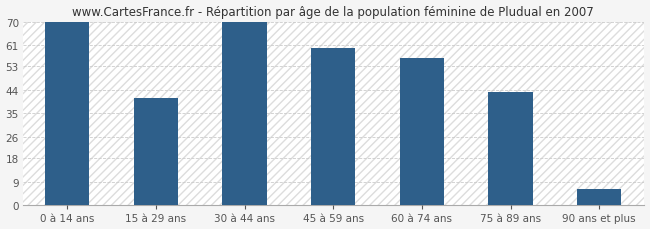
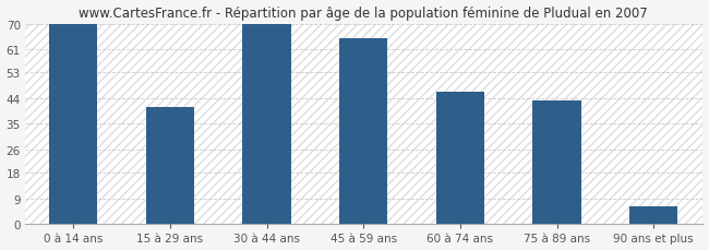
45 à 59 ans: 60 -> 65
60 à 74 ans: 56 -> 46
